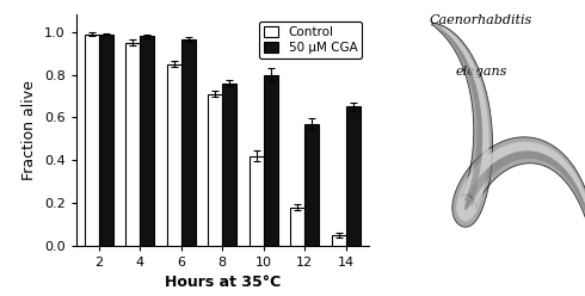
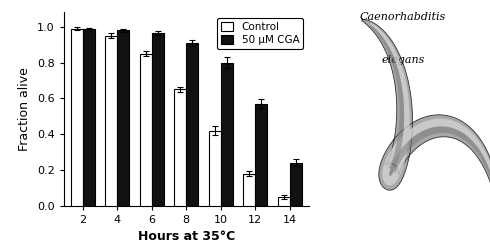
Control/8: 0.71 -> 0.65
50 μM CGA/8: 0.76 -> 0.91
50 μM CGA/14: 0.65 -> 0.24
